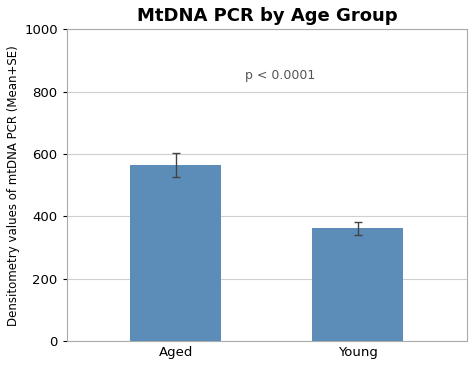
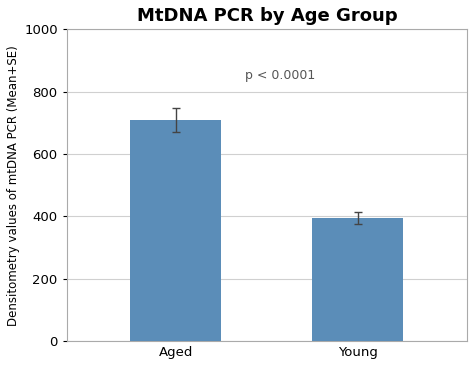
Aged: 565 -> 710
Young: 362 -> 395
